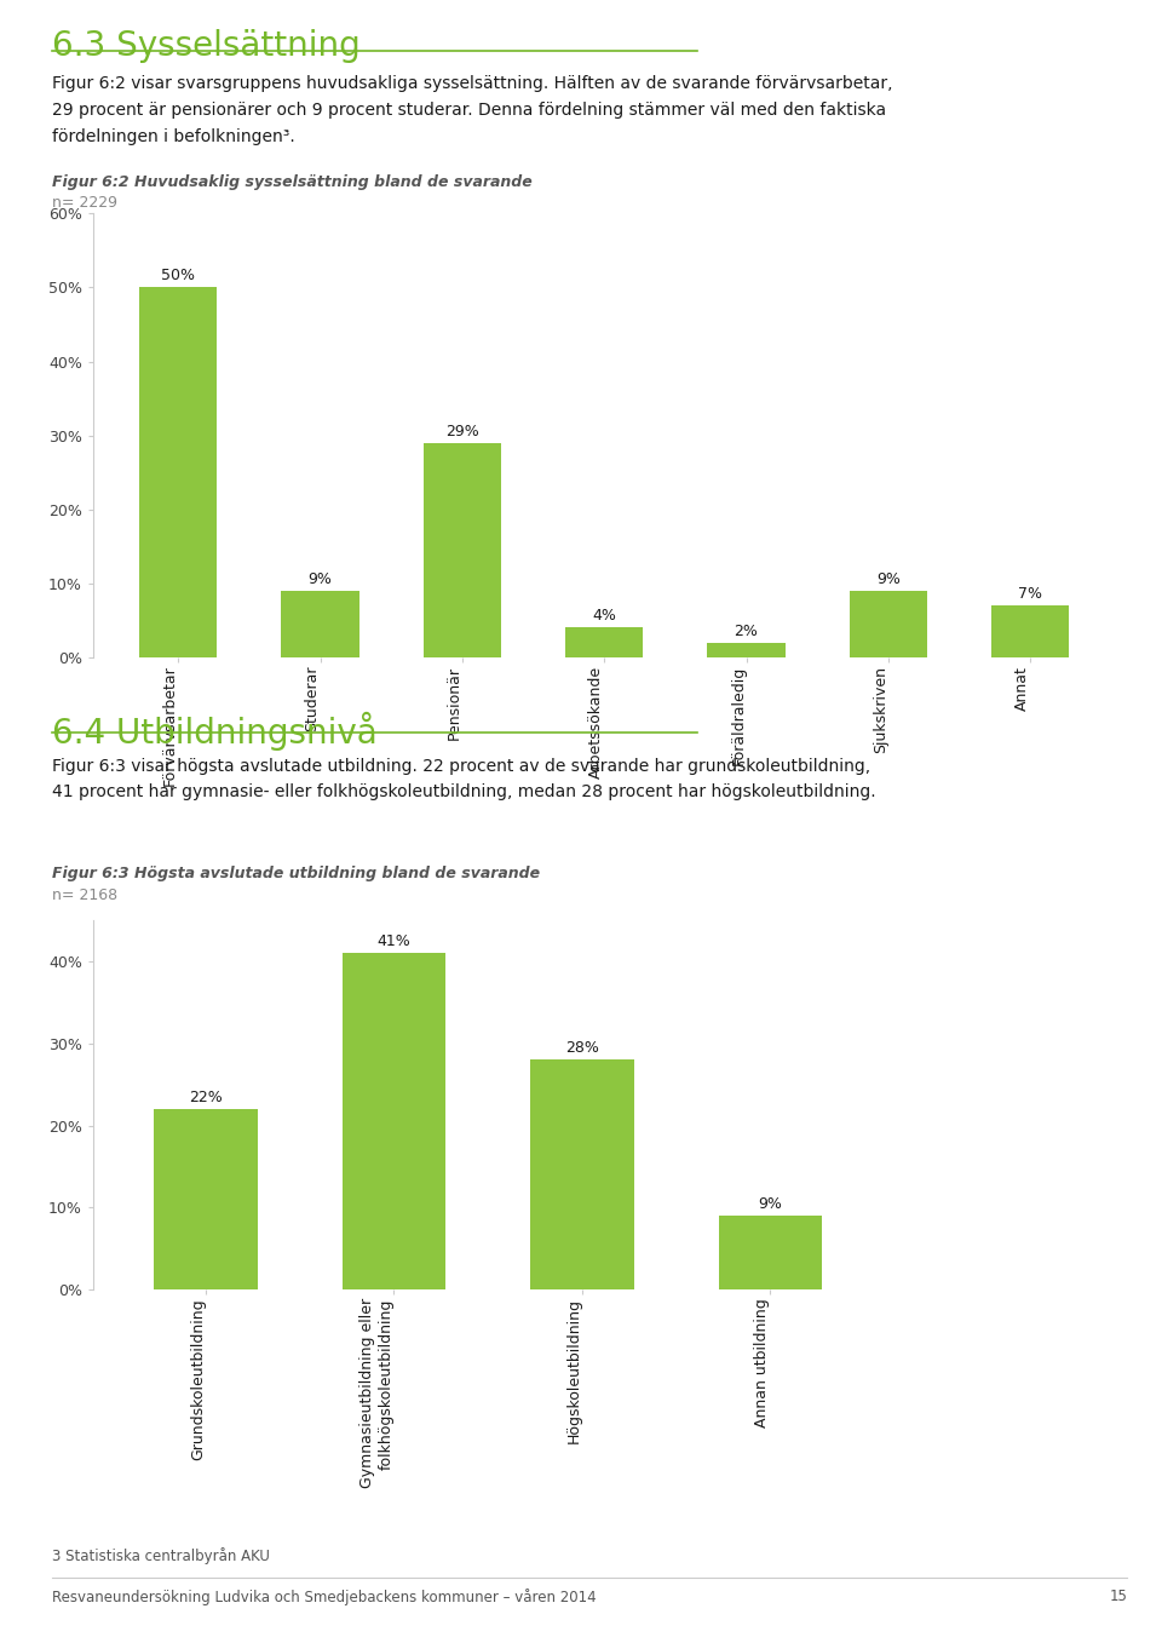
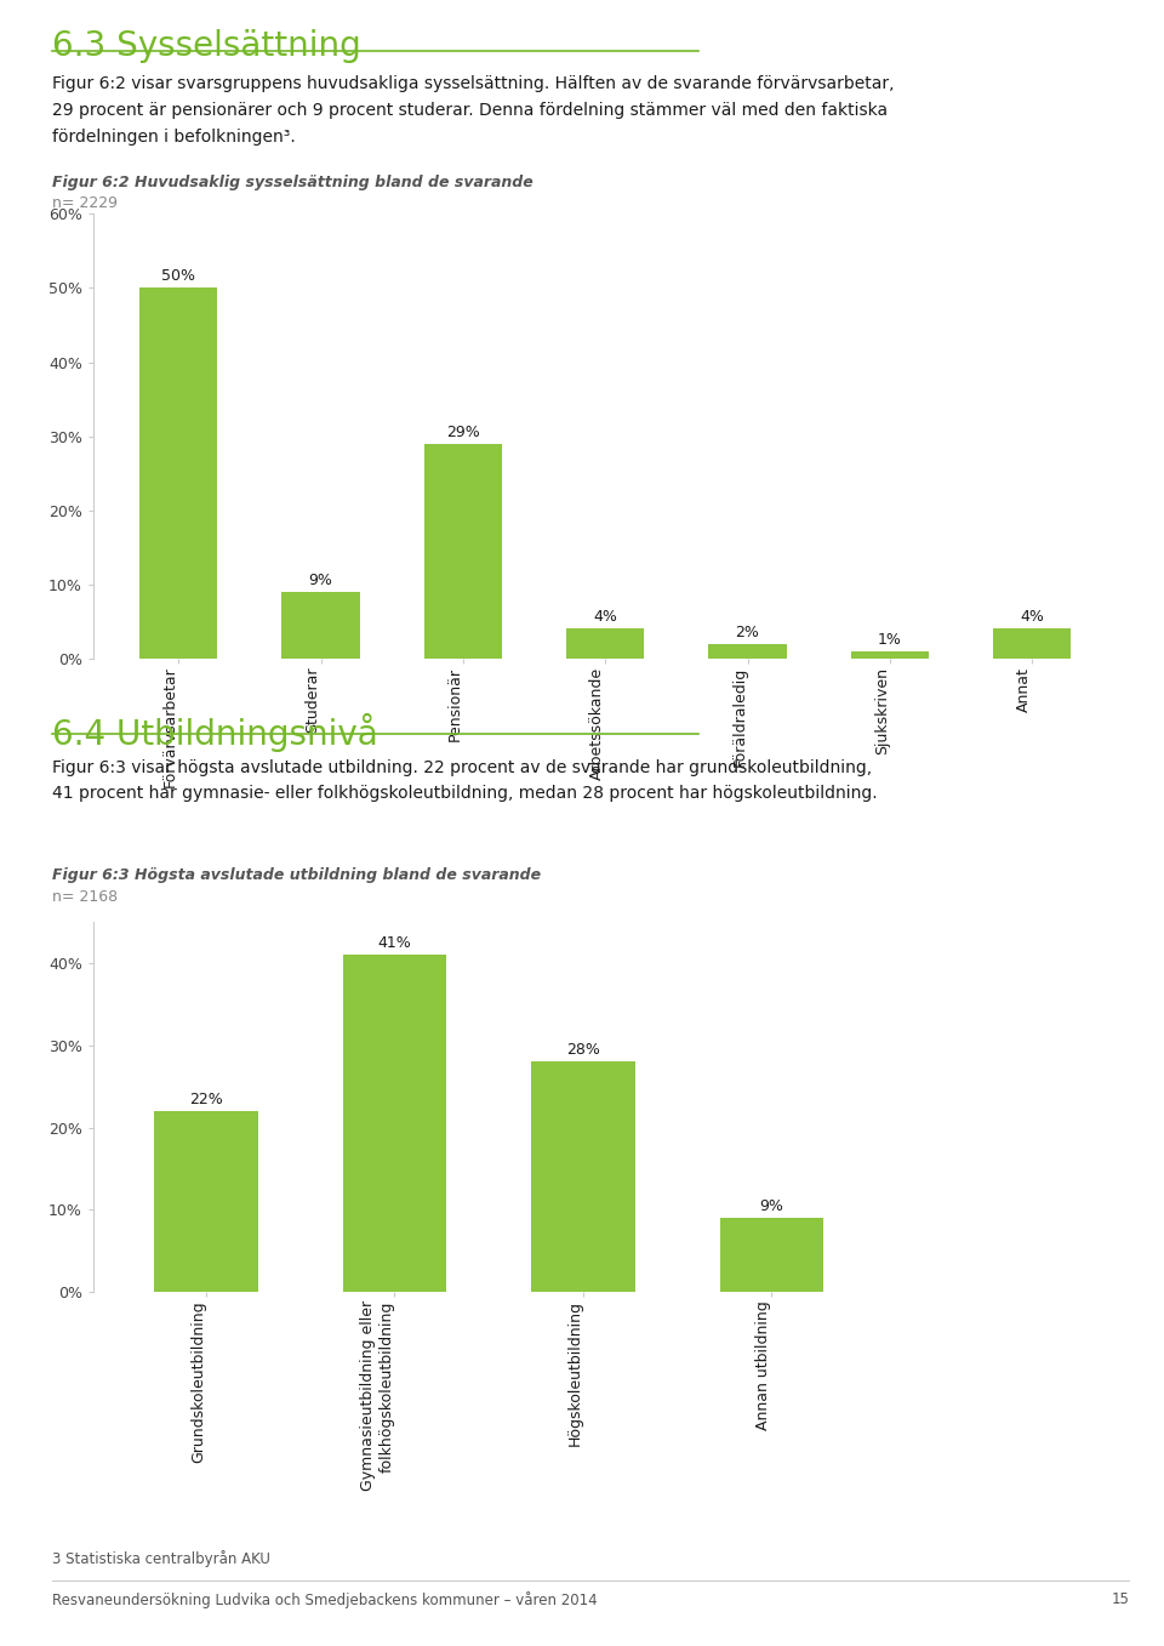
Sjukskriven: 9% -> 1%
Annat: 7% -> 4%
